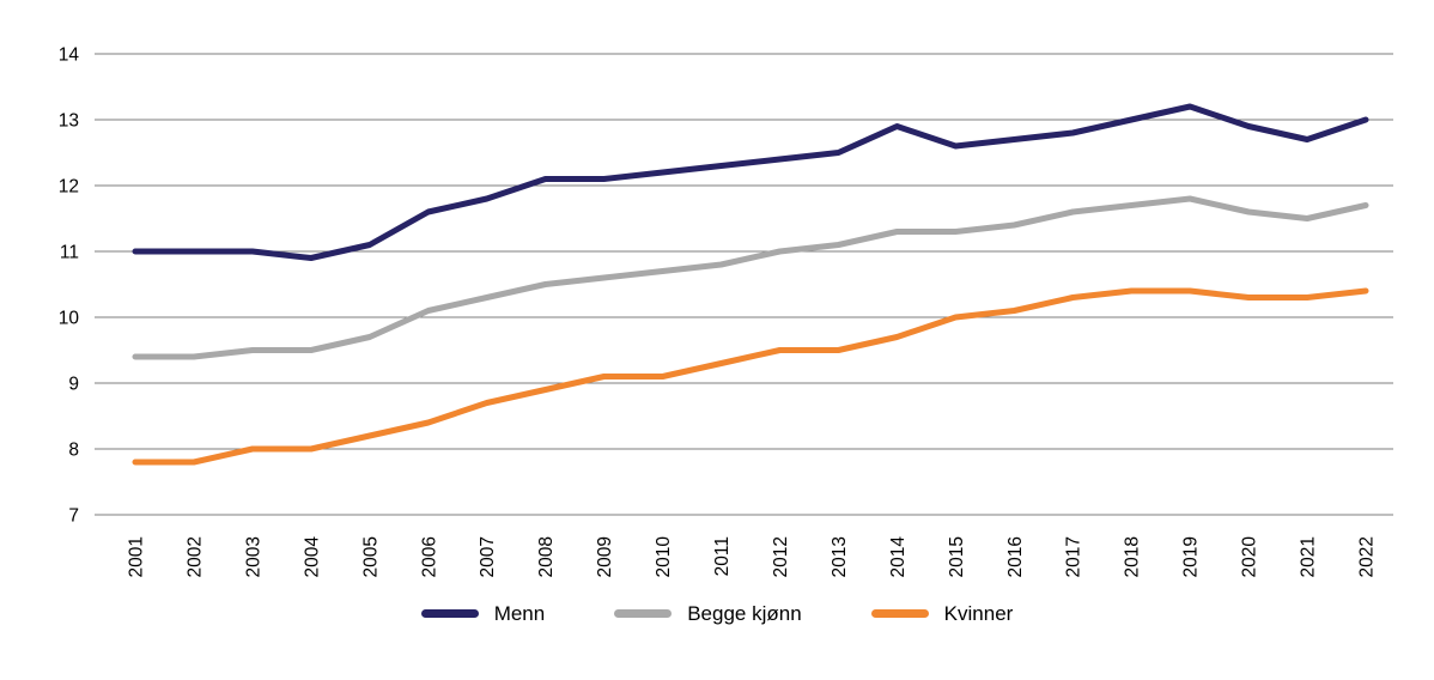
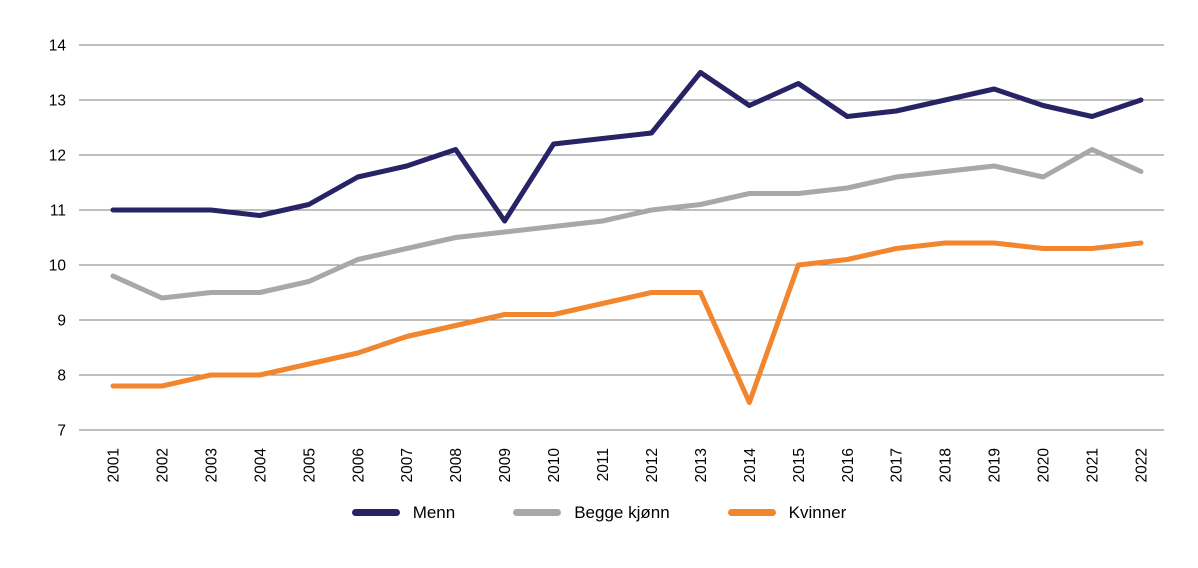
Begge kjønn/2001: 9.4 -> 9.8
Menn/2009: 12.1 -> 10.8
Menn/2013: 12.5 -> 13.5
Kvinner/2014: 9.7 -> 7.5
Menn/2015: 12.6 -> 13.3
Begge kjønn/2021: 11.5 -> 12.1
